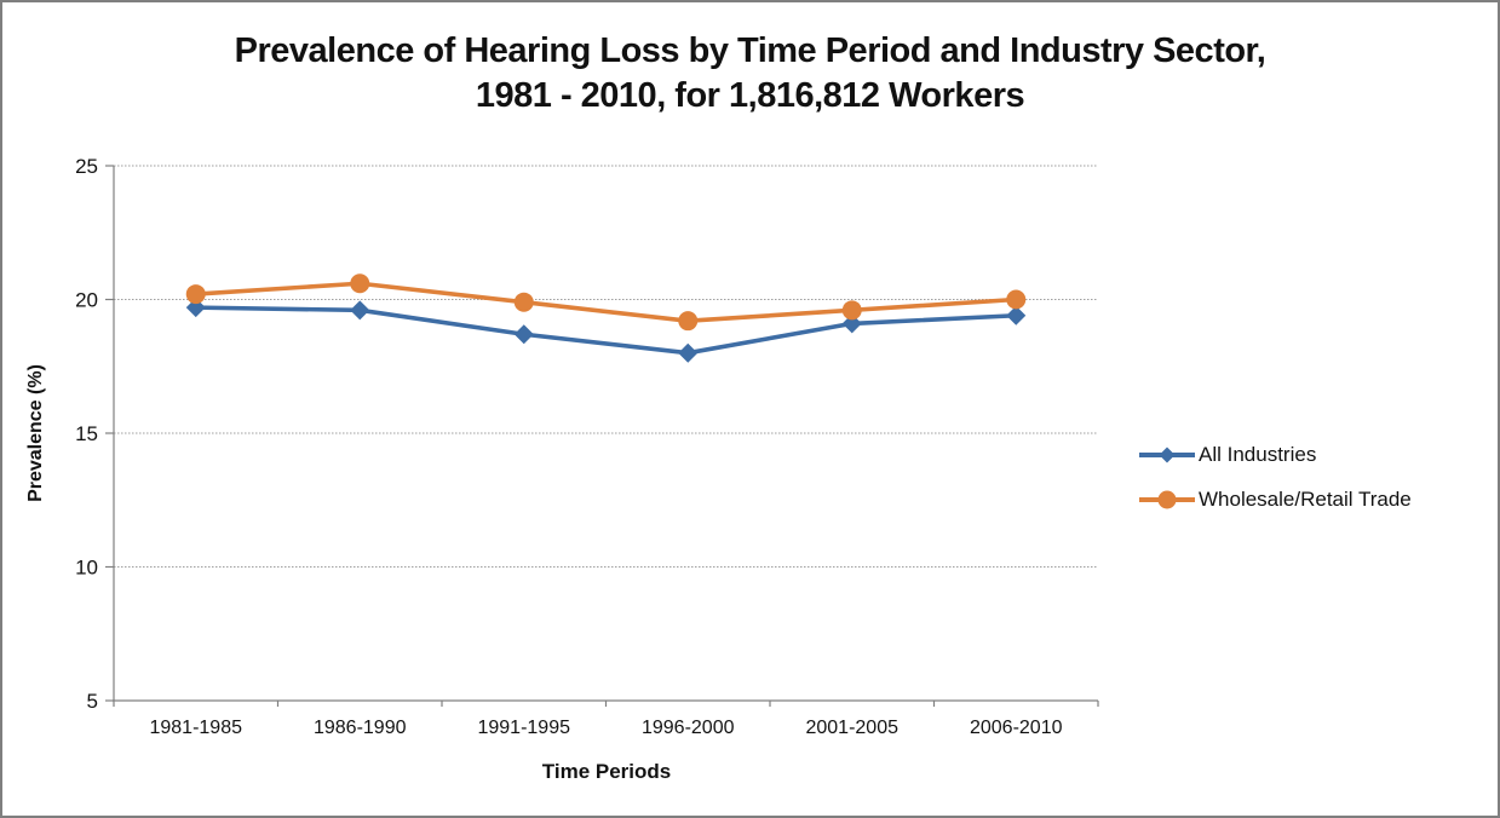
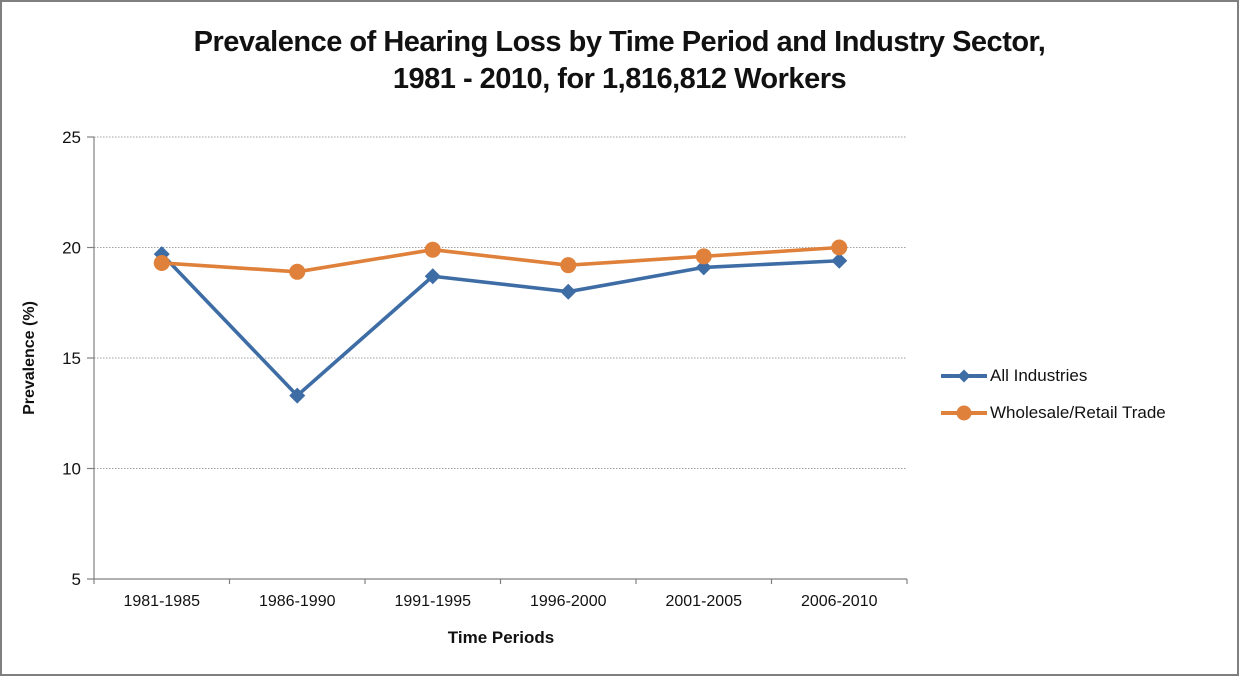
Wholesale/Retail Trade/1981-1985: 20.2 -> 19.3
All Industries/1986-1990: 19.6 -> 13.3
Wholesale/Retail Trade/1986-1990: 20.6 -> 18.9
